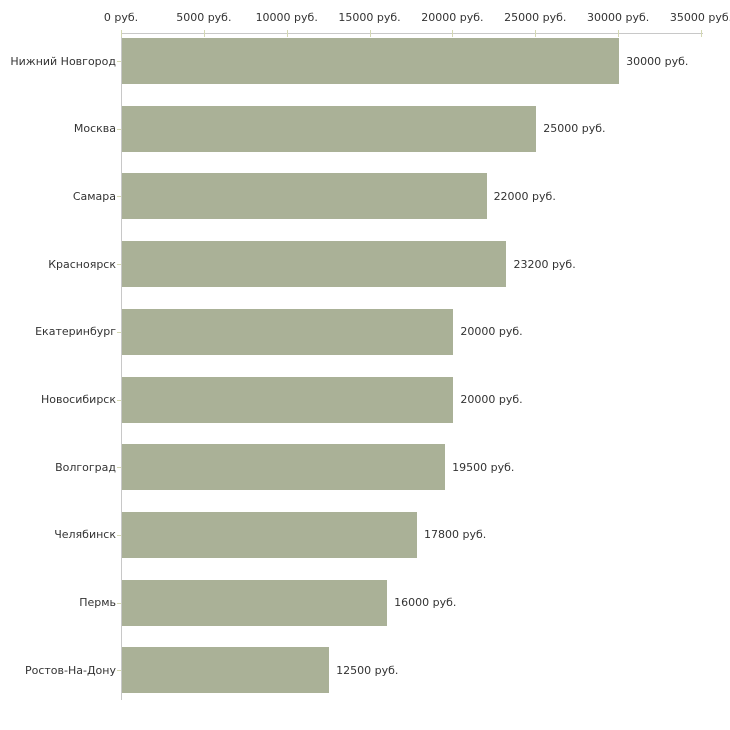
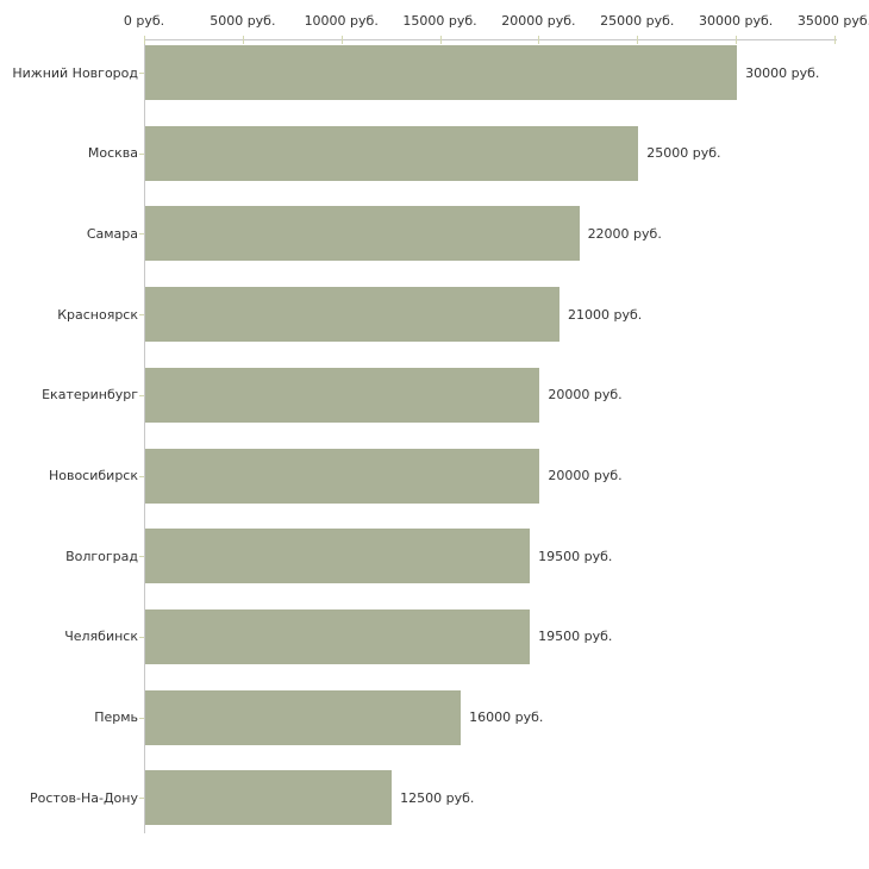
Красноярск: 23200 -> 21000
Челябинск: 17800 -> 19500
